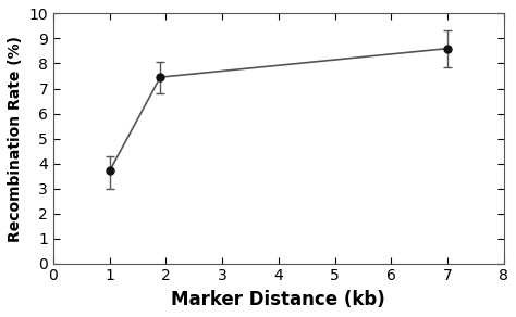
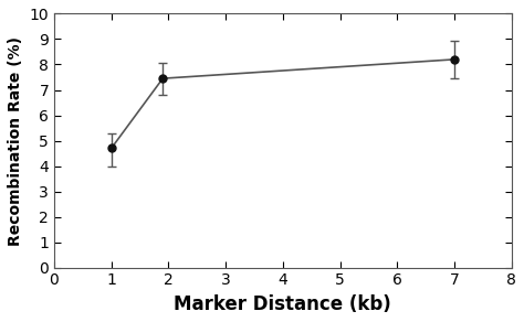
1: 3.70 -> 4.70
7: 8.60 -> 8.20
